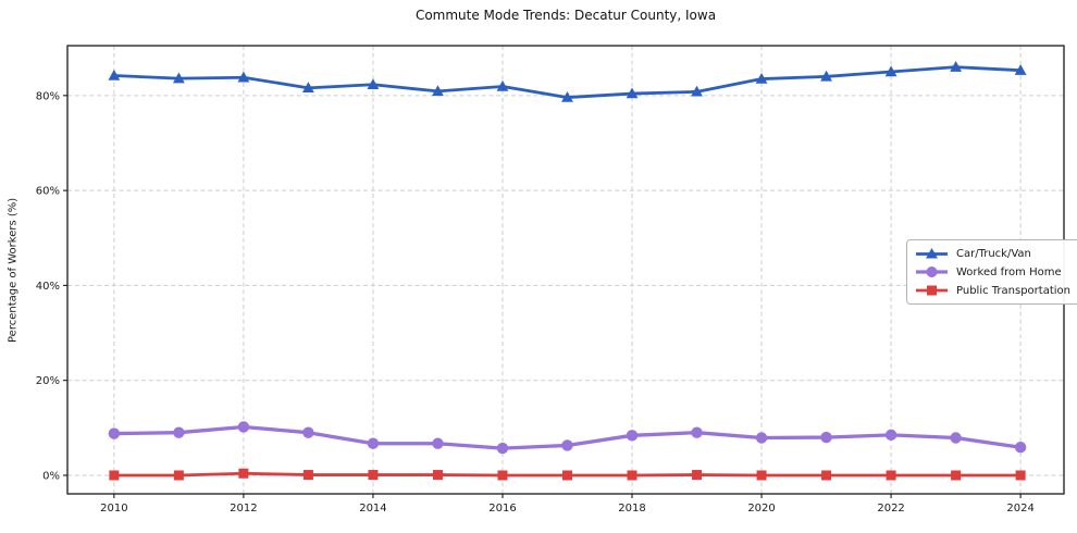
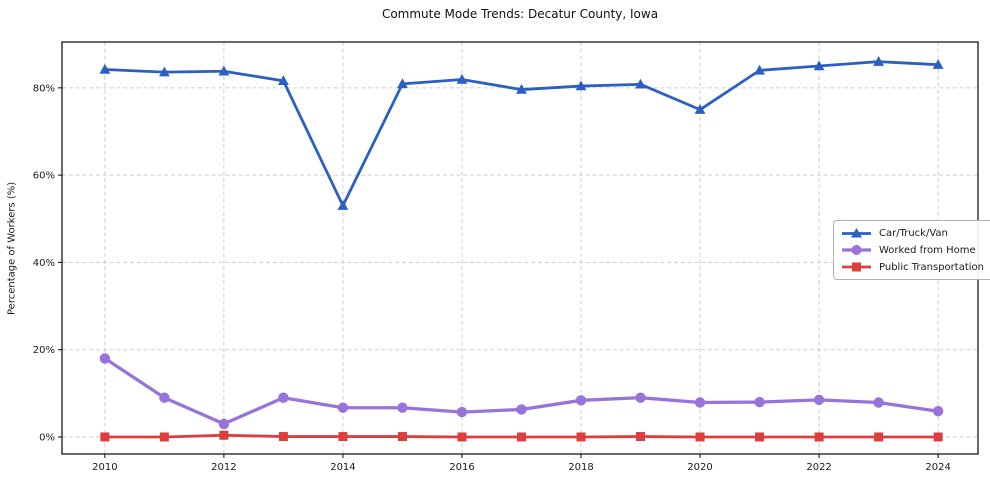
Worked from Home/2010: 9% -> 18%
Worked from Home/2012: 10% -> 3%
Car/Truck/Van/2014: 82% -> 53%
Car/Truck/Van/2020: 84% -> 75%
